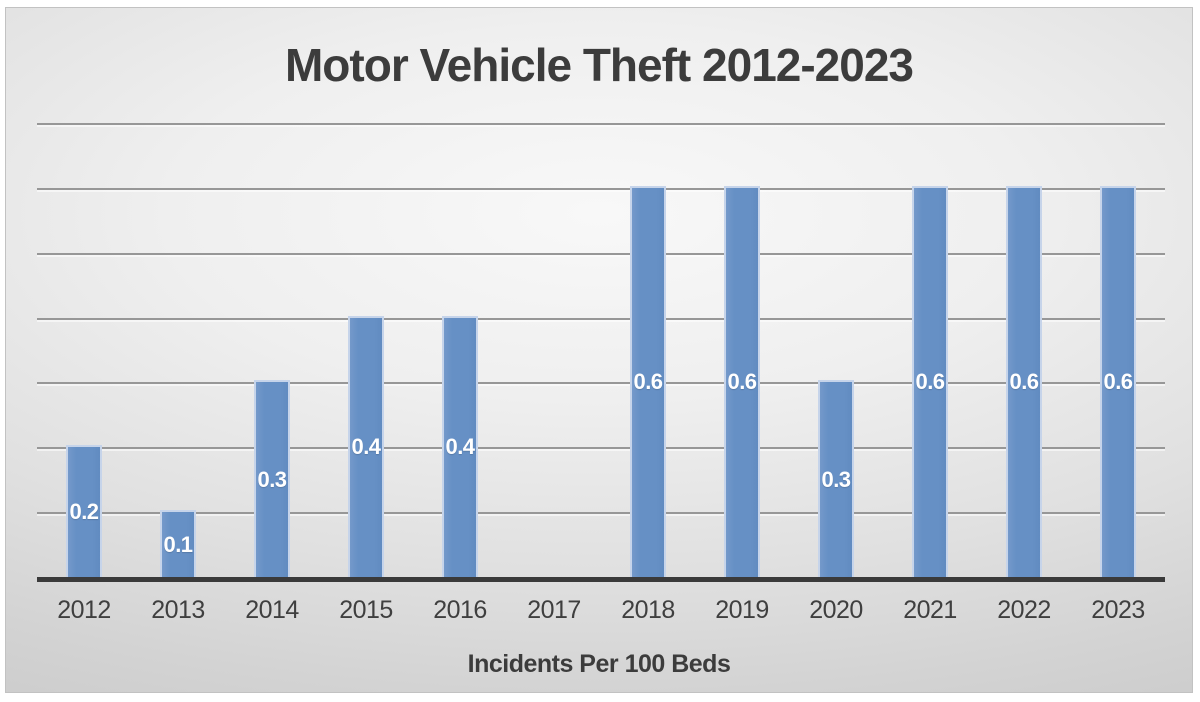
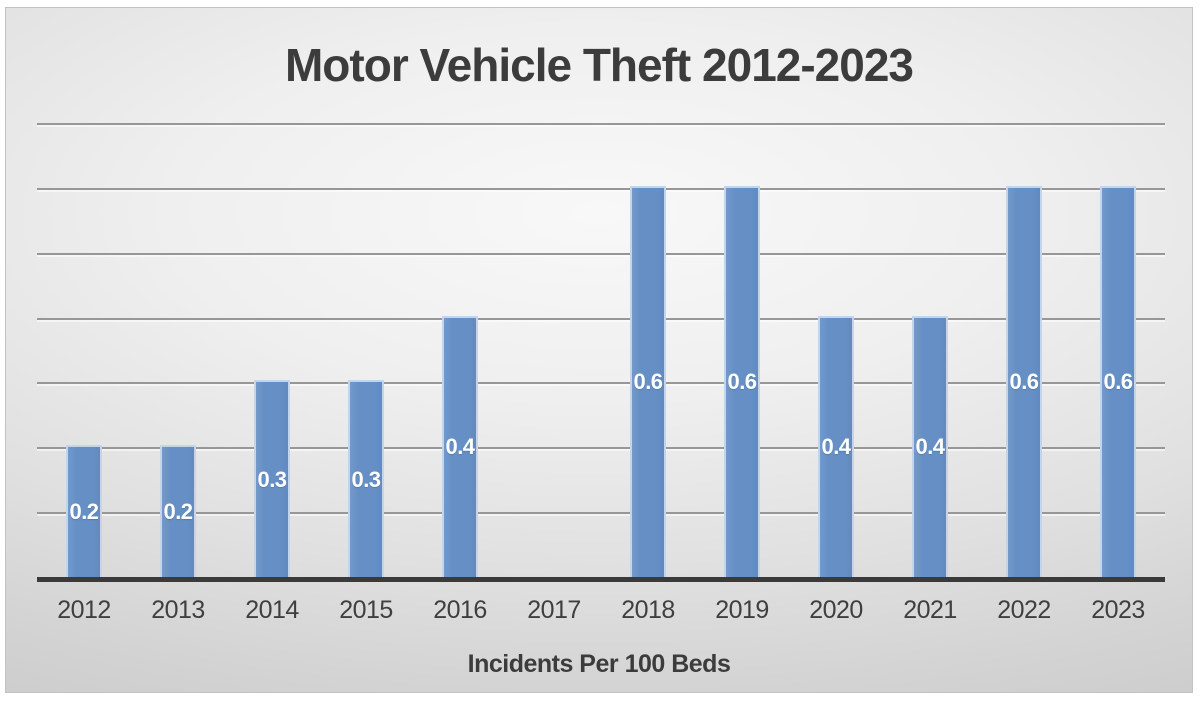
2013: 0.1 -> 0.2
2015: 0.4 -> 0.3
2020: 0.3 -> 0.4
2021: 0.6 -> 0.4
